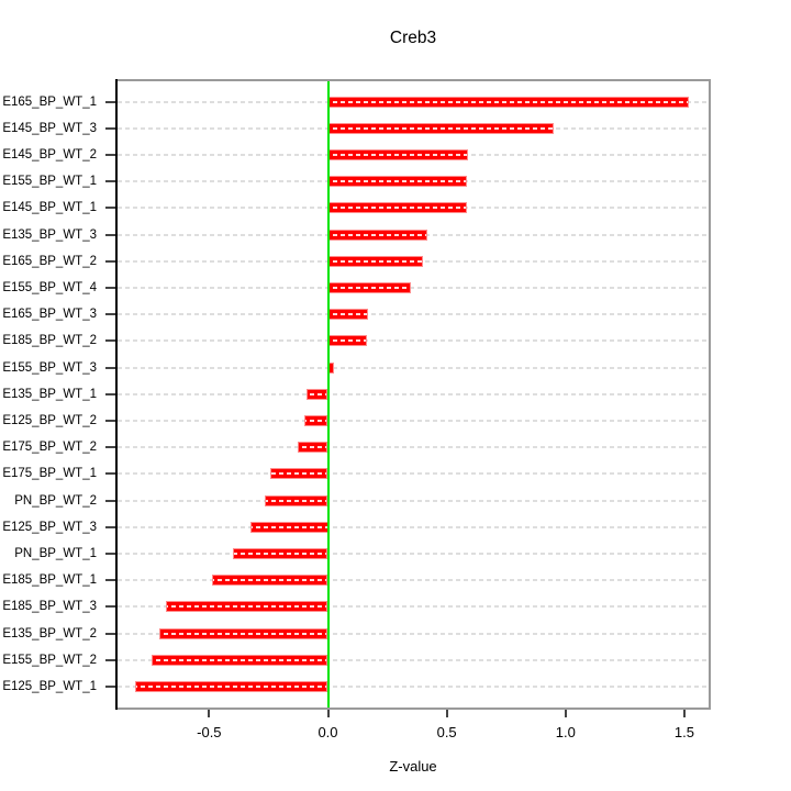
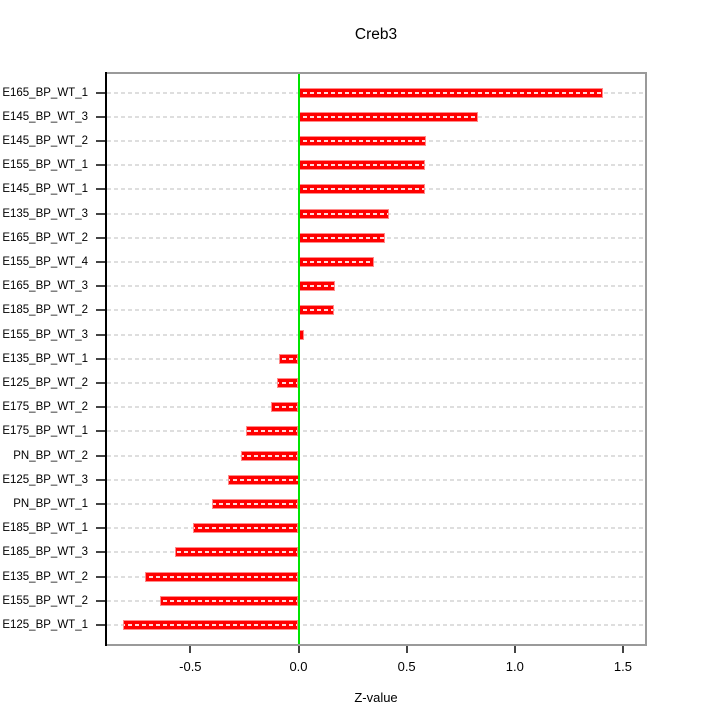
E165_BP_WT_1: 1.52 -> 1.41
E145_BP_WT_3: 0.95 -> 0.83
E185_BP_WT_3: -0.68 -> -0.57
E155_BP_WT_2: -0.74 -> -0.64
